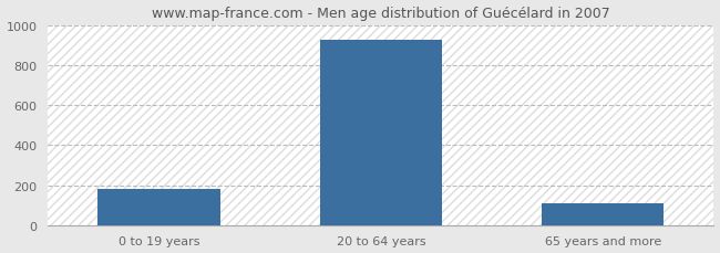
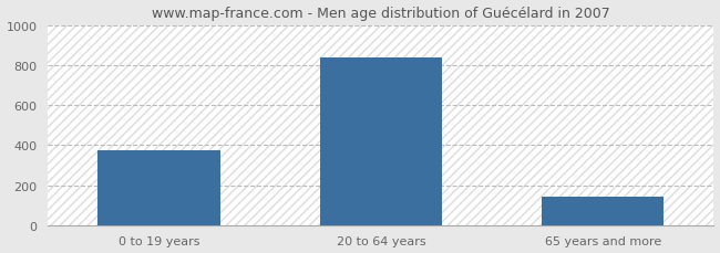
0 to 19 years: 180 -> 380
20 to 64 years: 930 -> 840
65 years and more: 110 -> 140
